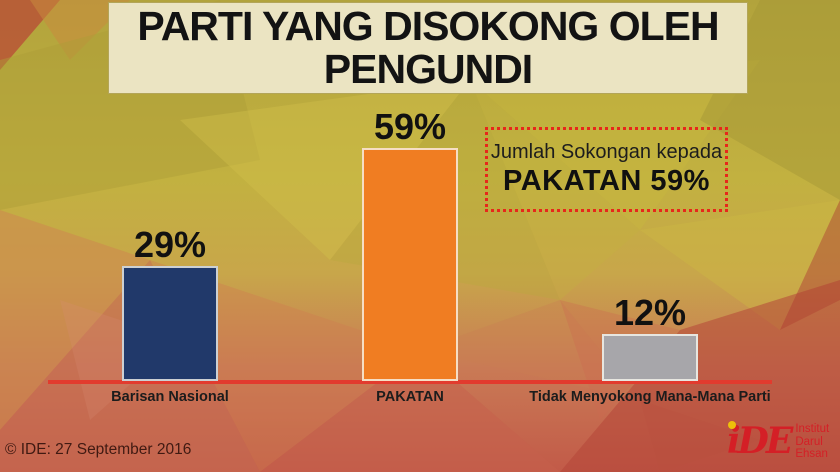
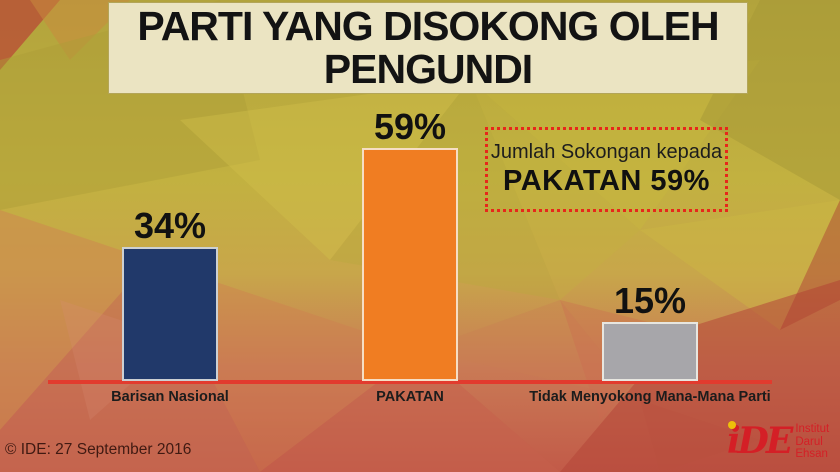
Barisan Nasional: 29% -> 34%
Tidak Menyokong Mana-Mana Parti: 12% -> 15%
